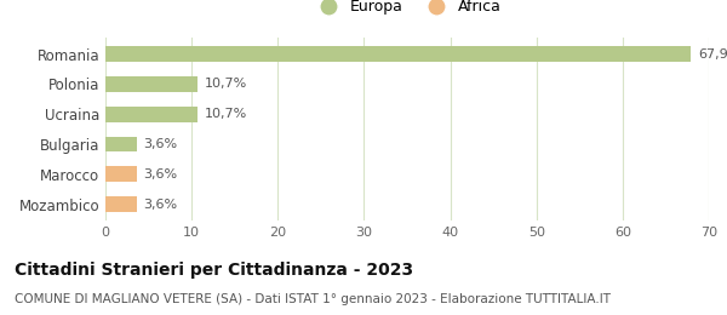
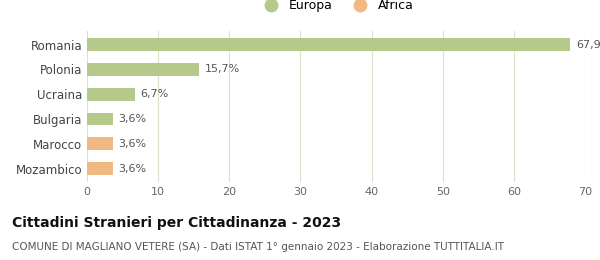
Polonia: 10,7% -> 15,7%
Ucraina: 10,7% -> 6,7%
